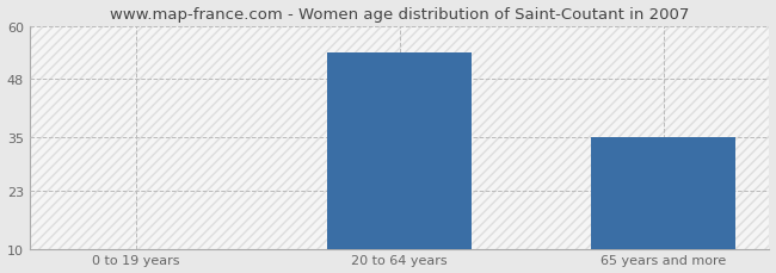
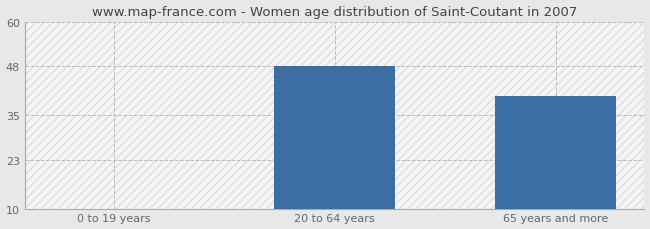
20 to 64 years: 54 -> 48
65 years and more: 35 -> 40
